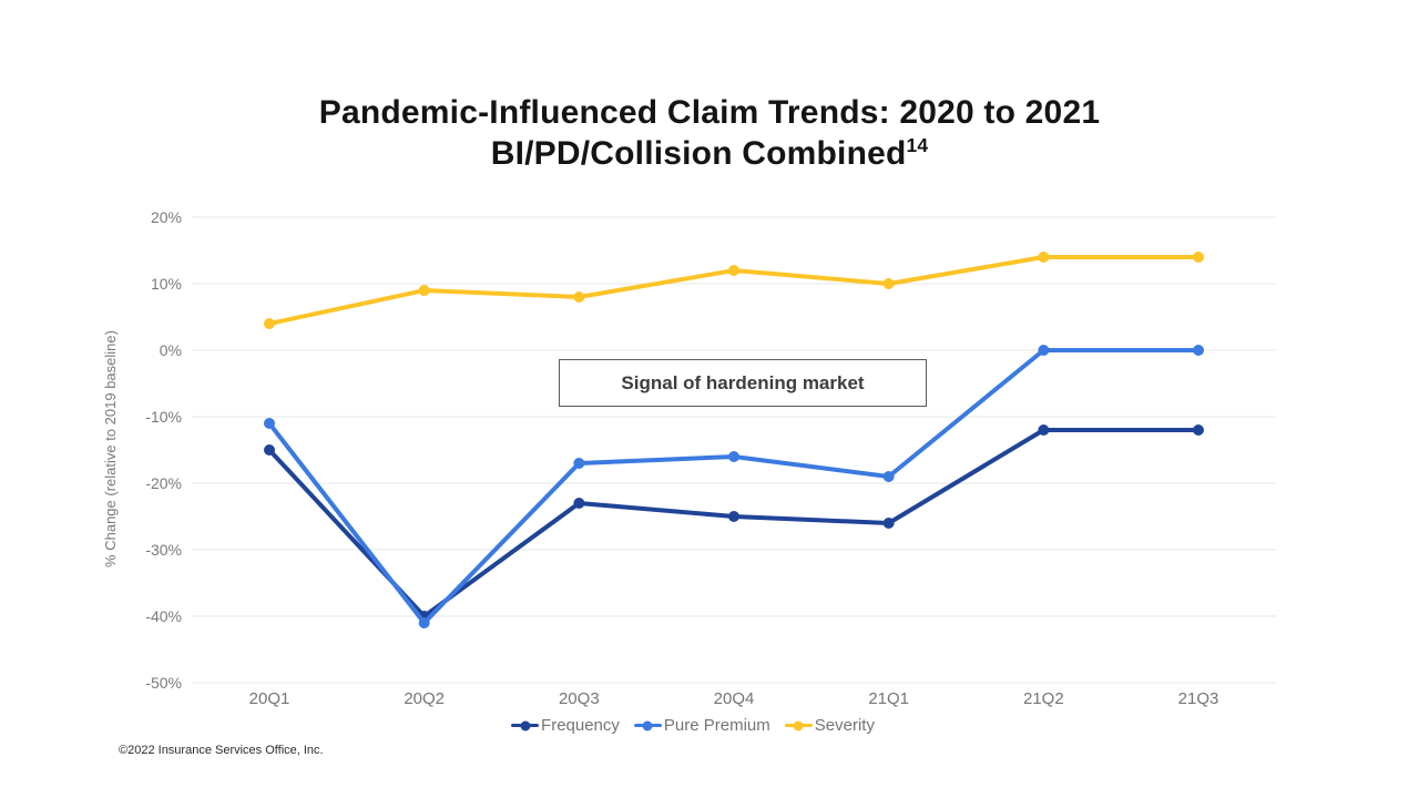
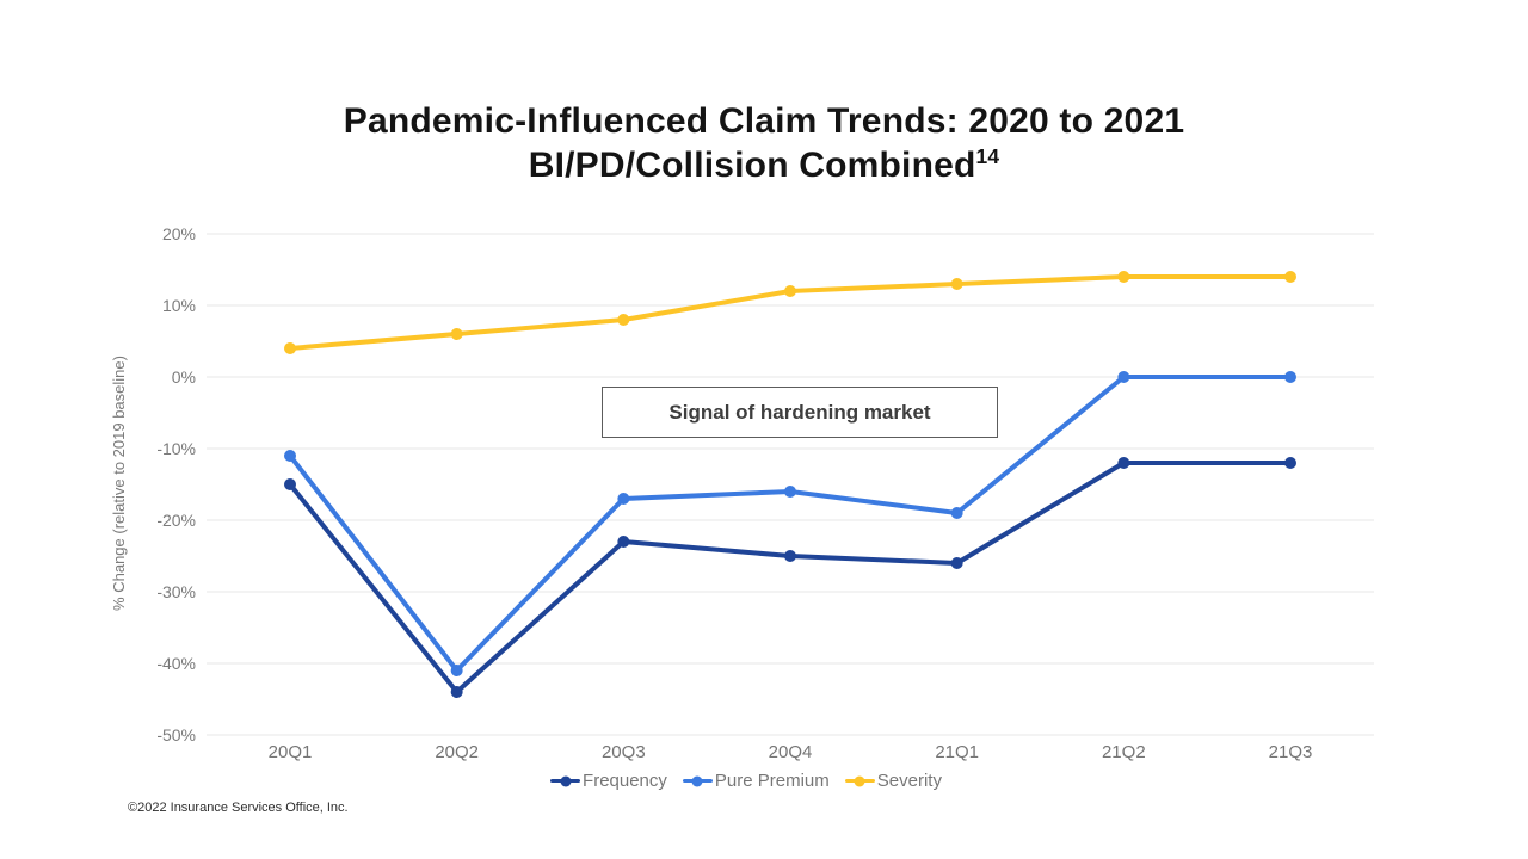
Frequency/20Q2: -40% -> -44%
Severity/20Q2: 9% -> 6%
Severity/21Q1: 10% -> 13%
